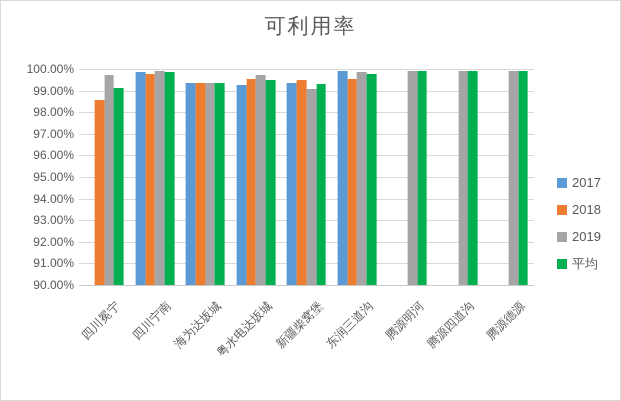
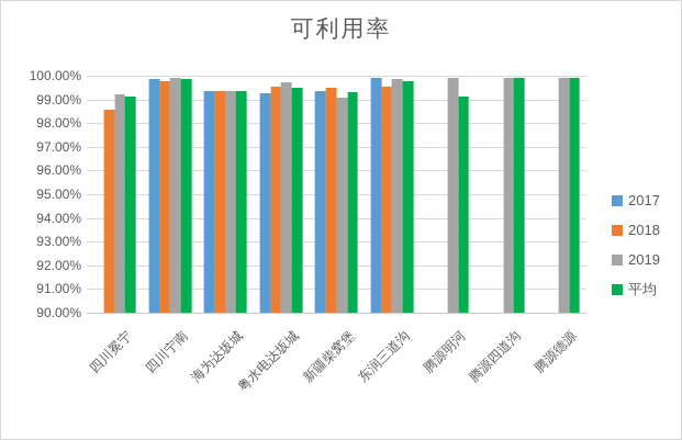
2019/四川冕宁: 99.7% -> 99.2%
平均/腾源明河: 99.9% -> 99.1%
